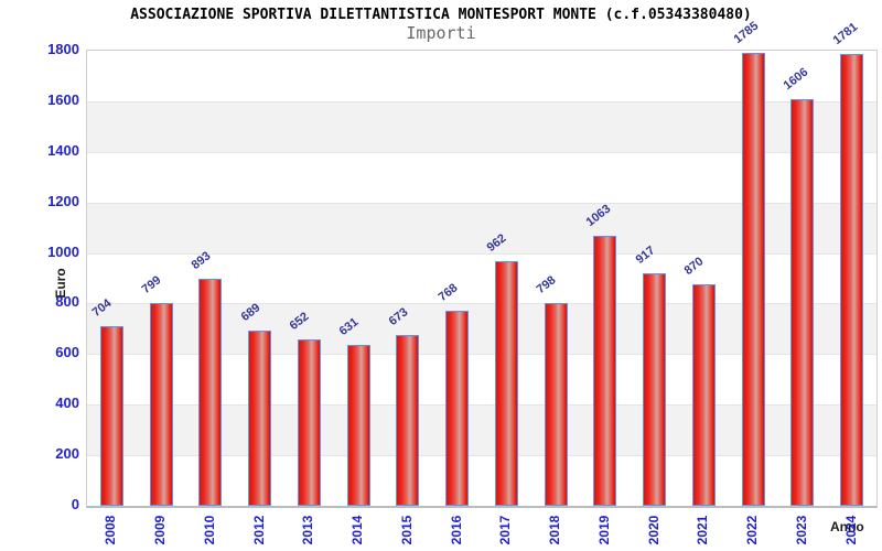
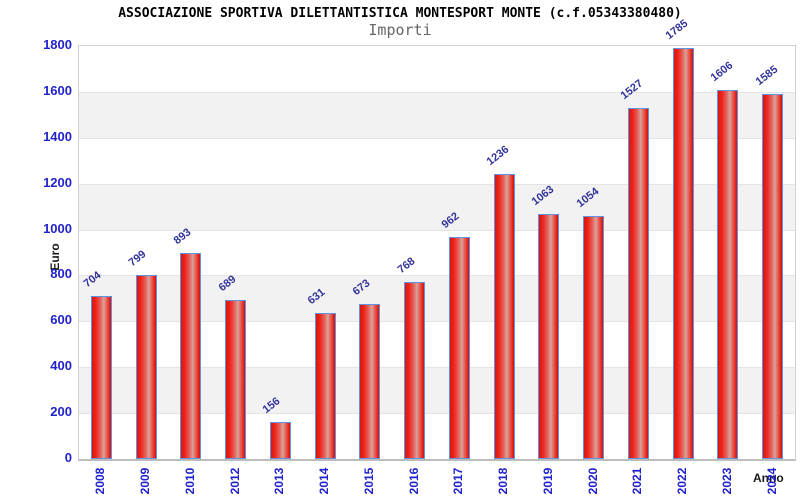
2013: 652 -> 156
2018: 798 -> 1236
2020: 917 -> 1054
2021: 870 -> 1527
2024: 1781 -> 1585
